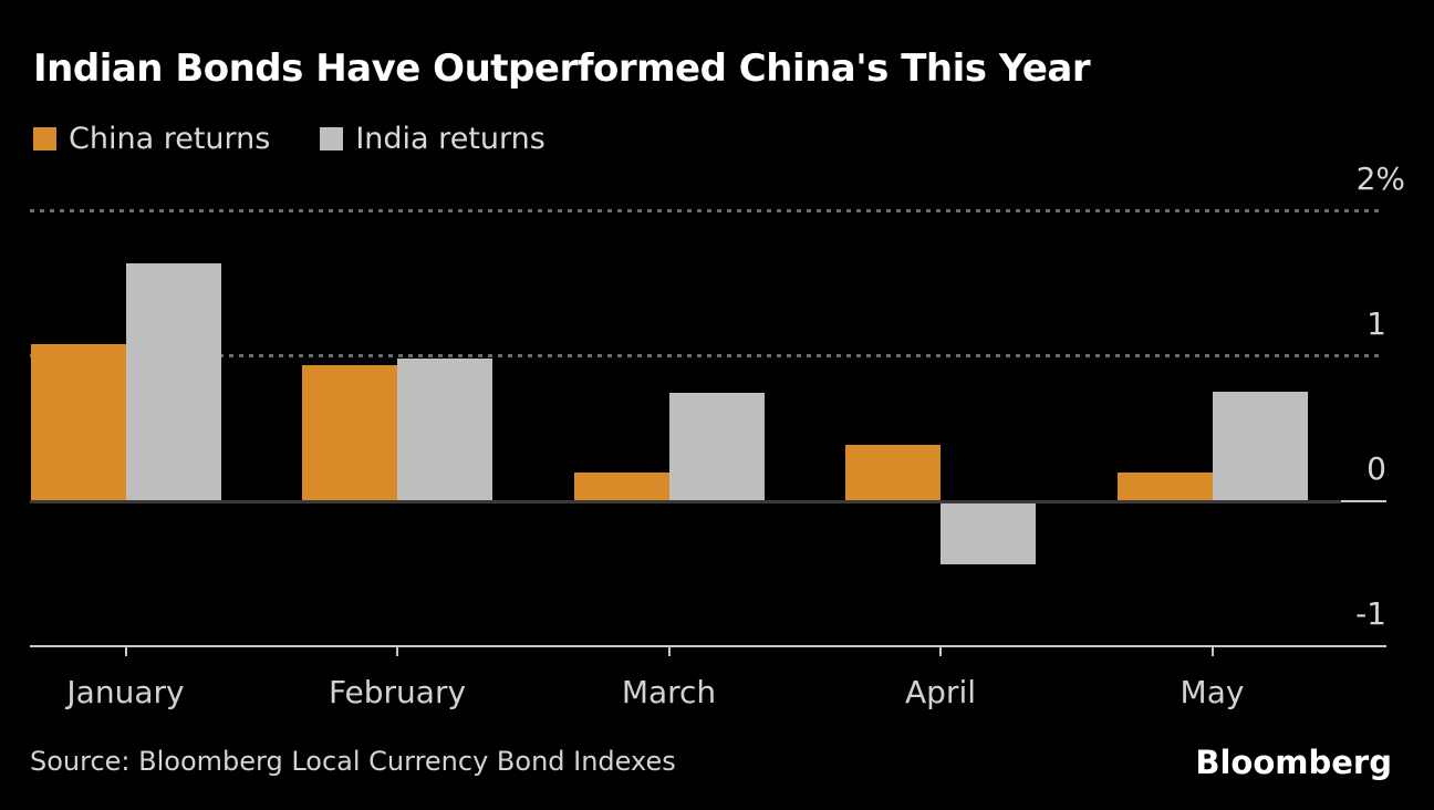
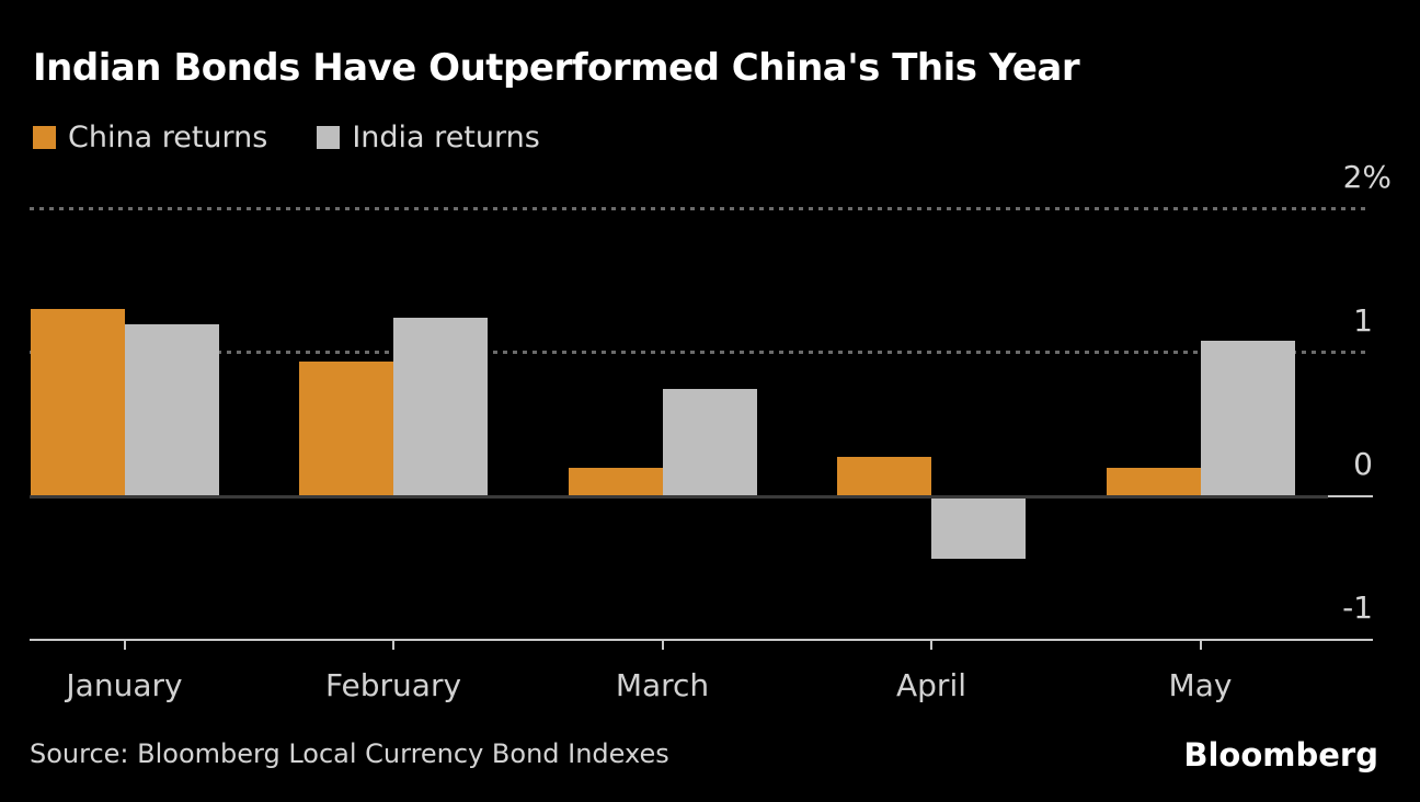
China returns/January: 1.08 -> 1.30
India returns/January: 1.63 -> 1.19
India returns/February: 0.98 -> 1.24
China returns/April: 0.38 -> 0.27
India returns/May: 0.75 -> 1.08
